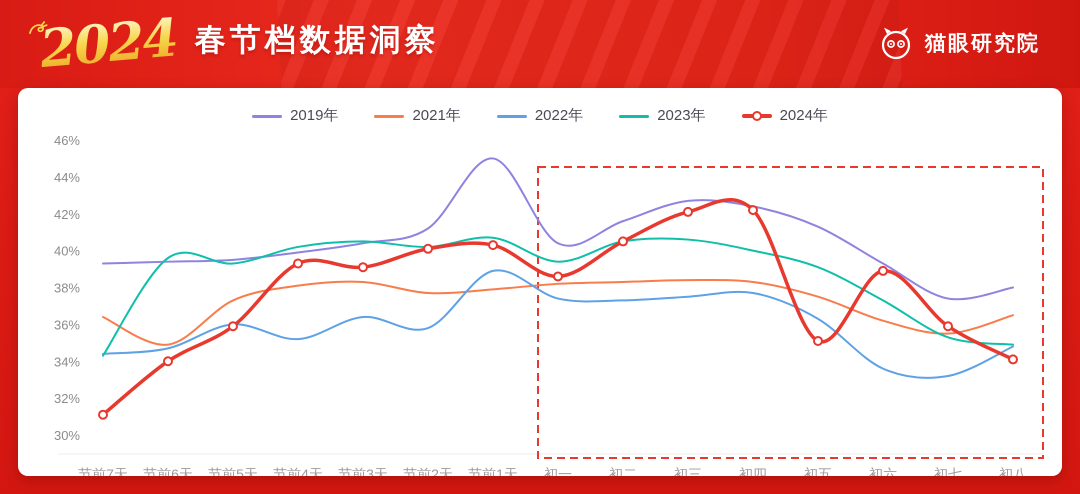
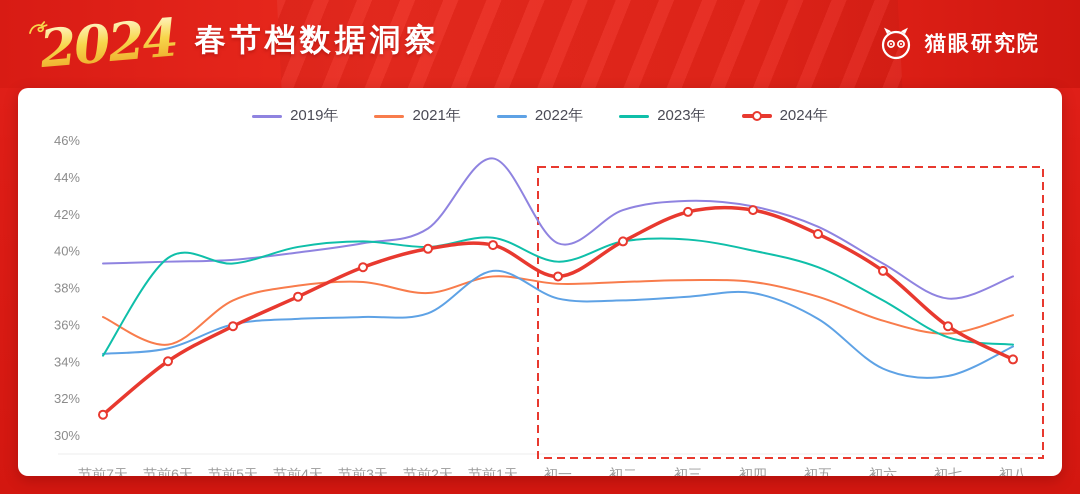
2022年/节前4天: 35.2% -> 36.3%
2024年/节前4天: 39.3% -> 37.5%
2022年/节前2天: 35.8% -> 36.6%
2021年/节前1天: 37.9% -> 38.6%
2019年/初二: 41.6% -> 42.2%
2024年/初五: 35.1% -> 40.9%
2019年/初八: 38.0% -> 38.6%
